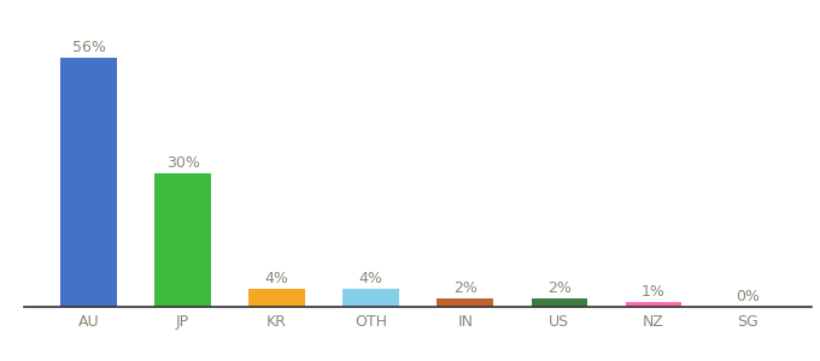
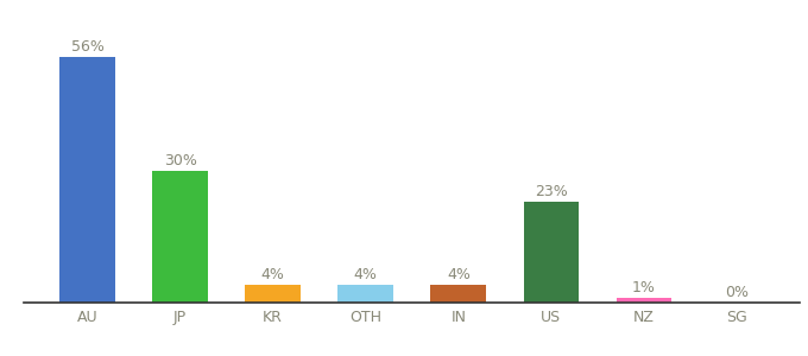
IN: 2% -> 4%
US: 2% -> 23%
